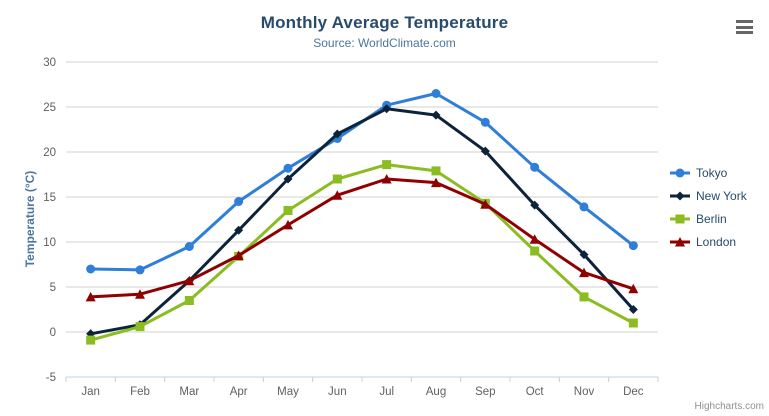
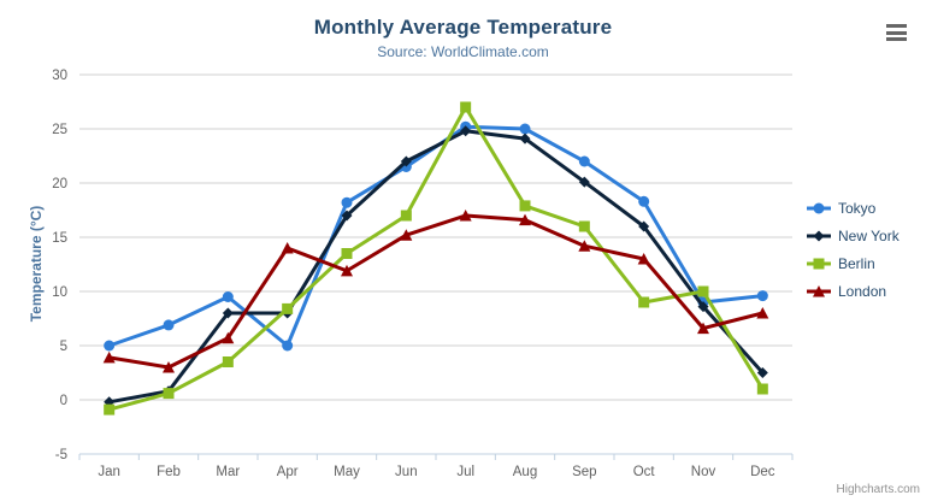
Tokyo/Jan: 7 -> 5
London/Feb: 4 -> 3
New York/Mar: 6 -> 8
Tokyo/Apr: 14 -> 5
New York/Apr: 11 -> 8
London/Apr: 8 -> 14
Berlin/Jul: 19 -> 27
Tokyo/Aug: 26 -> 25
Tokyo/Sep: 23 -> 22
Berlin/Sep: 14 -> 16
New York/Oct: 14 -> 16
London/Oct: 10 -> 13
Tokyo/Nov: 14 -> 9
Berlin/Nov: 4 -> 10
London/Dec: 5 -> 8
